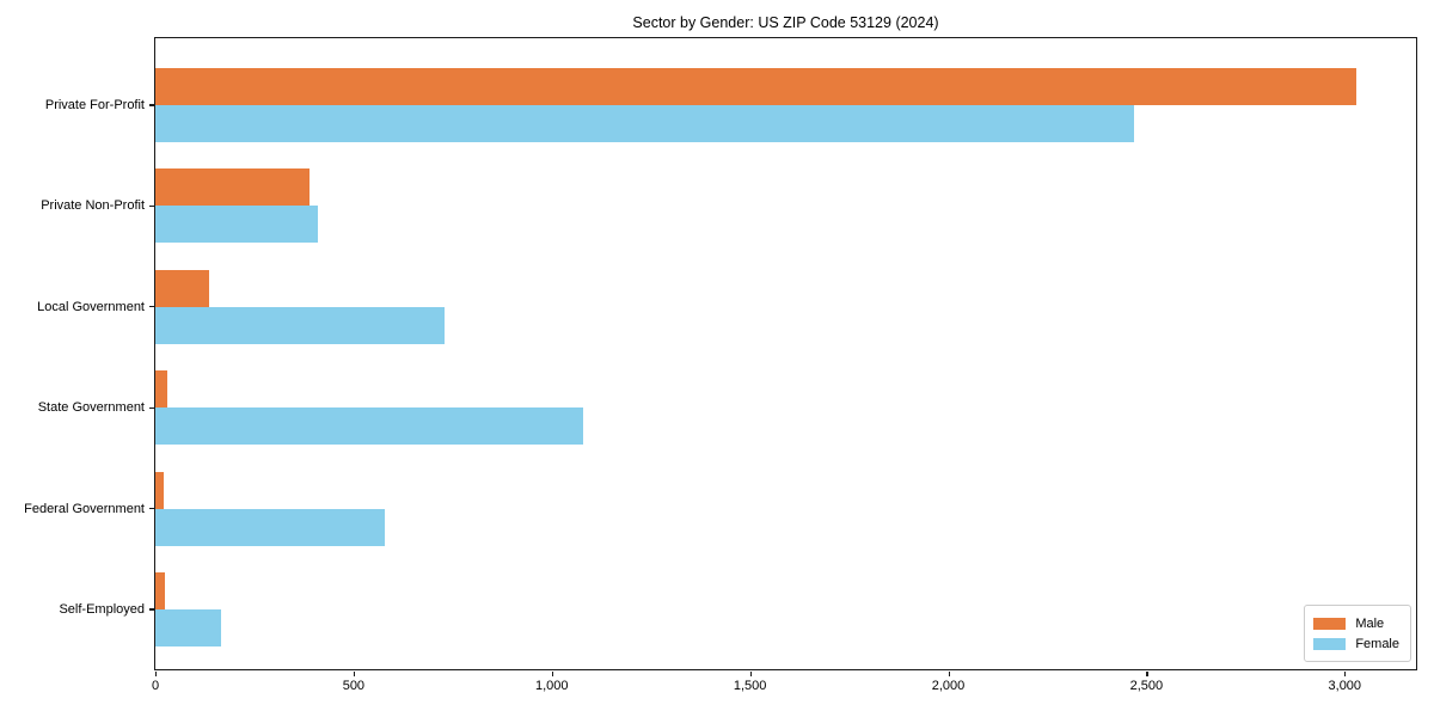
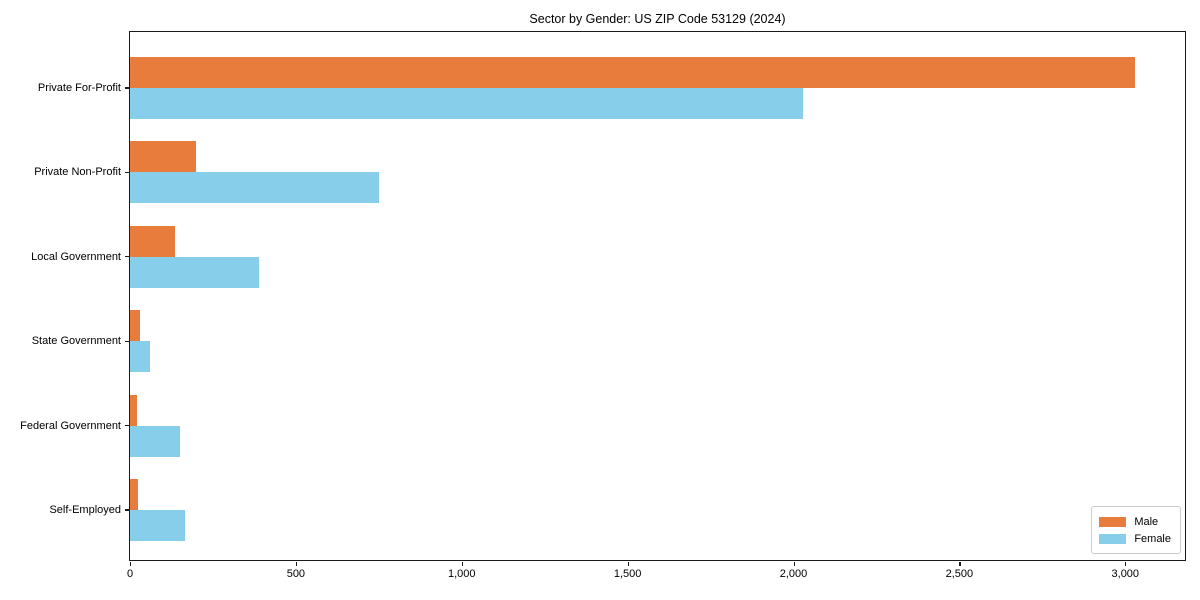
Female/Private For-Profit: 2470 -> 2030
Male/Private Non-Profit: 390 -> 200
Female/Private Non-Profit: 410 -> 750
Female/Local Government: 730 -> 390
Female/State Government: 1080 -> 60
Female/Federal Government: 580 -> 150
